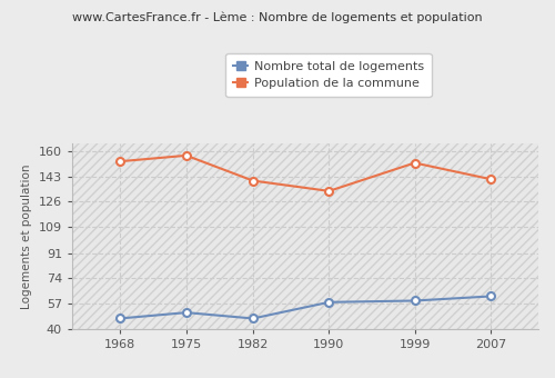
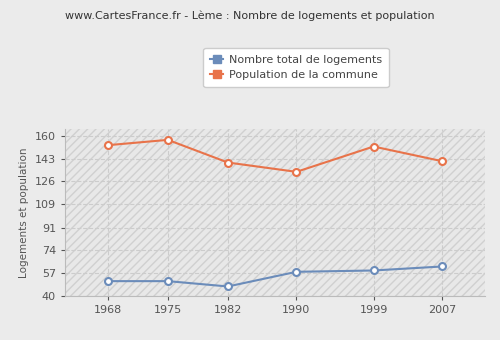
Nombre total de logements/1968: 47 -> 51
